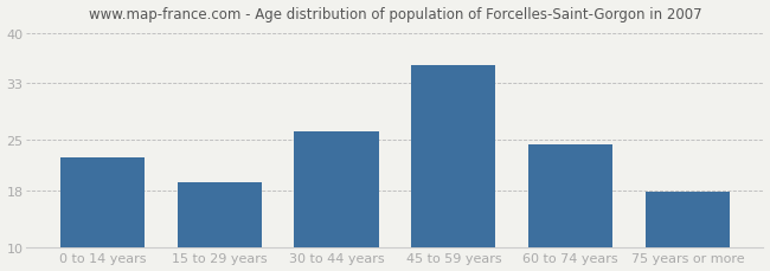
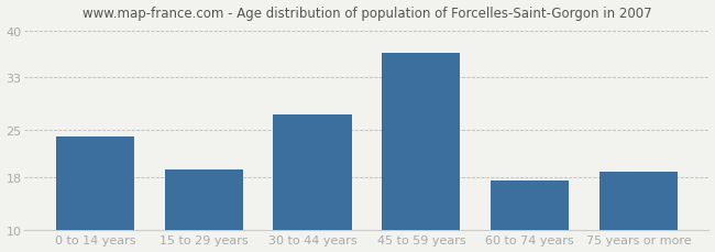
0 to 14 years: 22.6 -> 24.0
30 to 44 years: 26.2 -> 27.3
45 to 59 years: 35.4 -> 36.7
60 to 74 years: 24.4 -> 17.5
75 years or more: 17.8 -> 18.8
